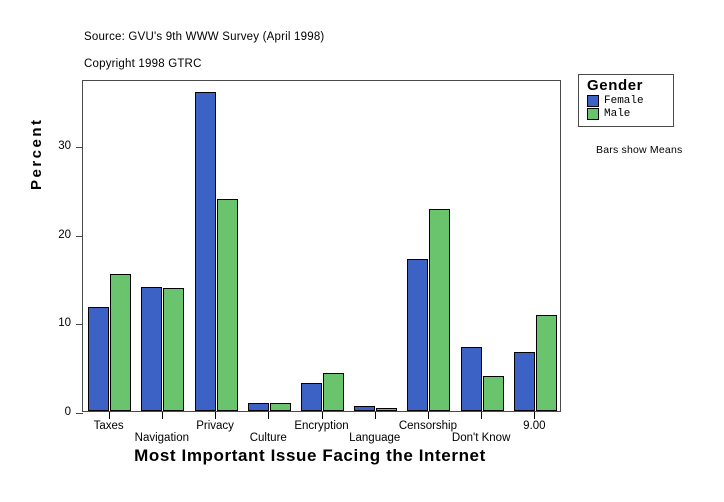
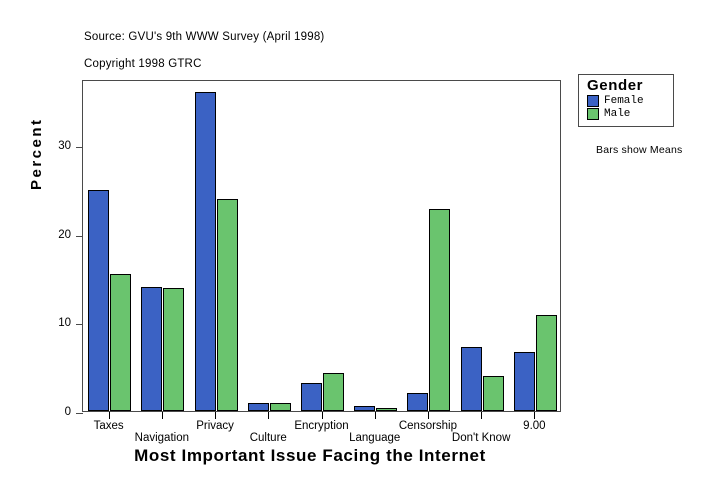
Female/Taxes: 12 -> 25
Female/Censorship: 17 -> 2
